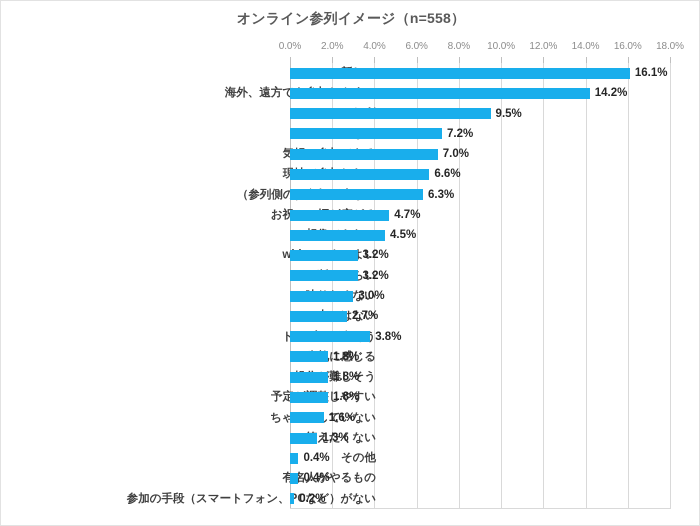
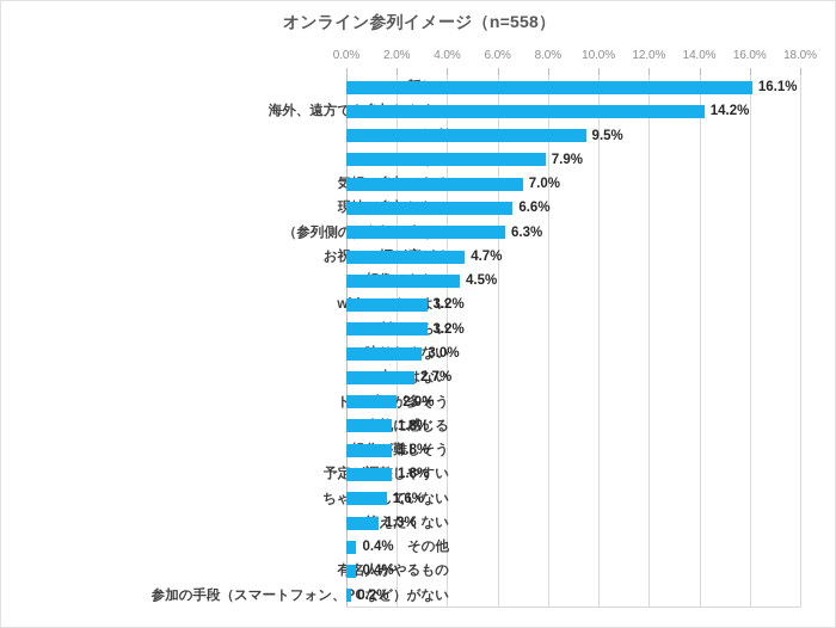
わからない: 7.2% -> 7.9%
トラブルが多そう: 3.8% -> 2.0%
